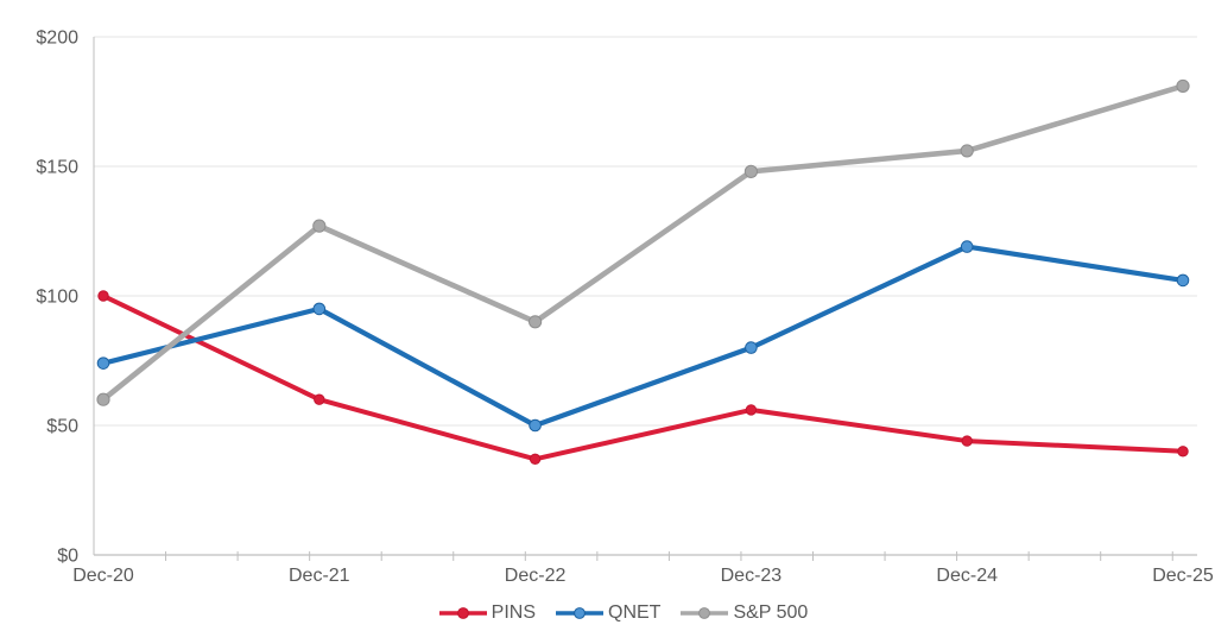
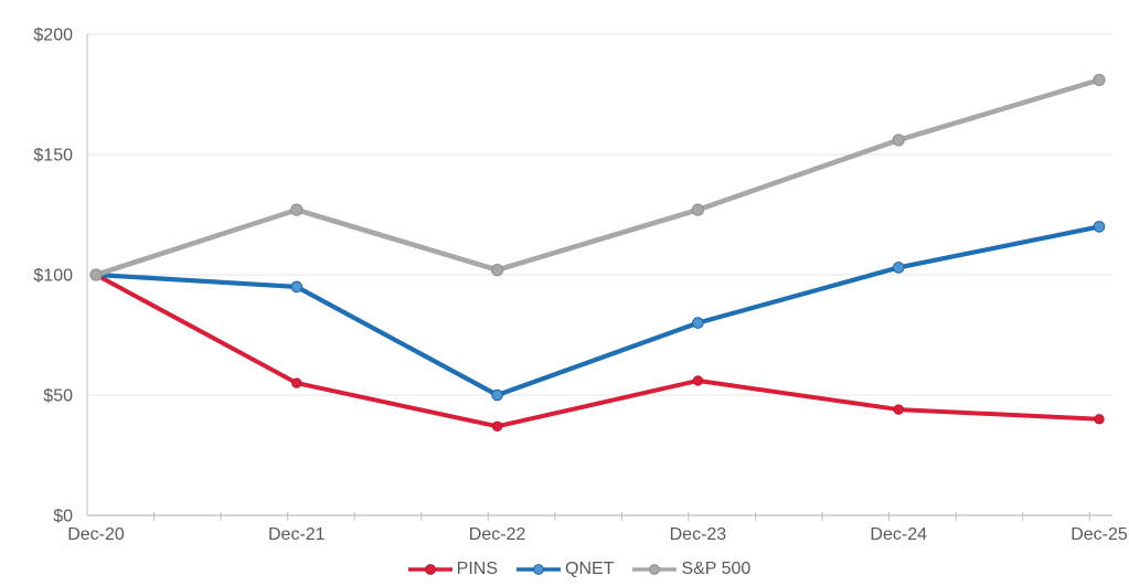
QNET/Dec-20: $74 -> $100
S&P 500/Dec-20: $60 -> $100
PINS/Dec-21: $60 -> $55
S&P 500/Dec-22: $90 -> $102
S&P 500/Dec-23: $148 -> $127
QNET/Dec-24: $119 -> $103
QNET/Dec-25: $106 -> $120
